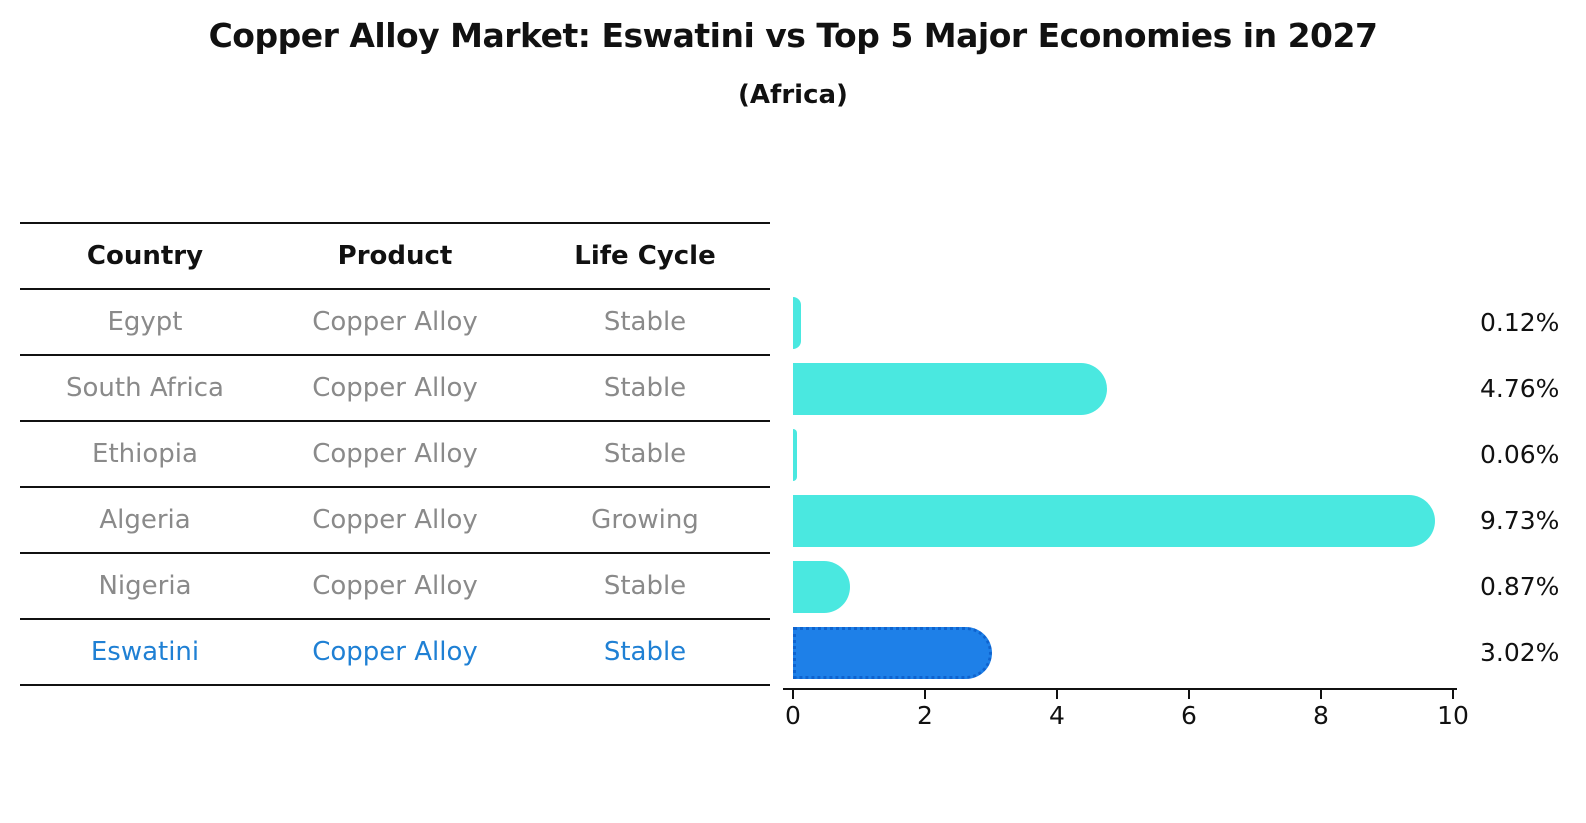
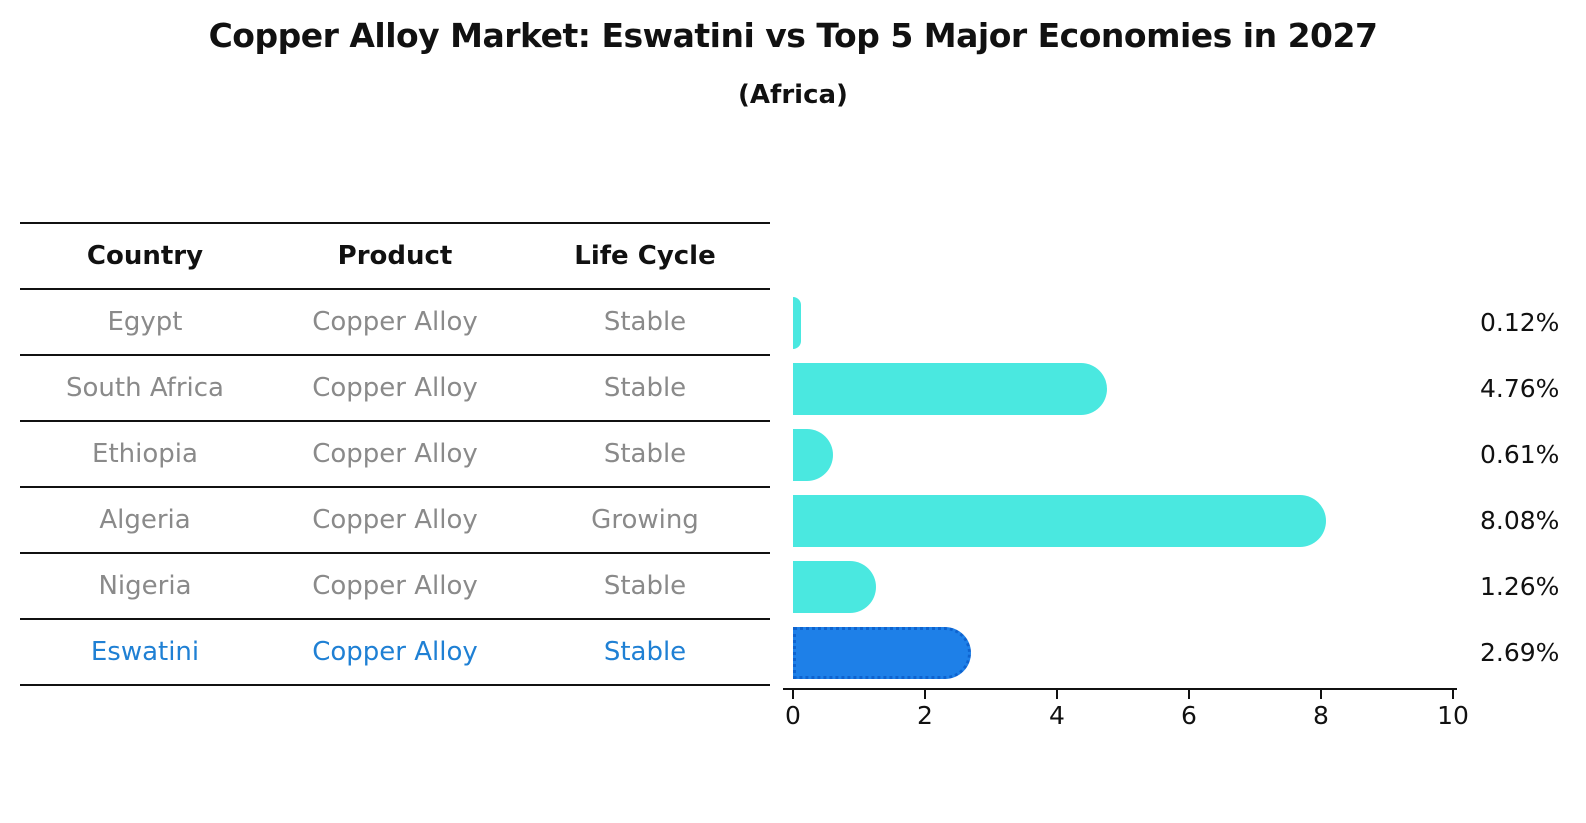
Ethiopia: 0.06% -> 0.61%
Algeria: 9.73% -> 8.08%
Nigeria: 0.87% -> 1.26%
Eswatini: 3.02% -> 2.69%
